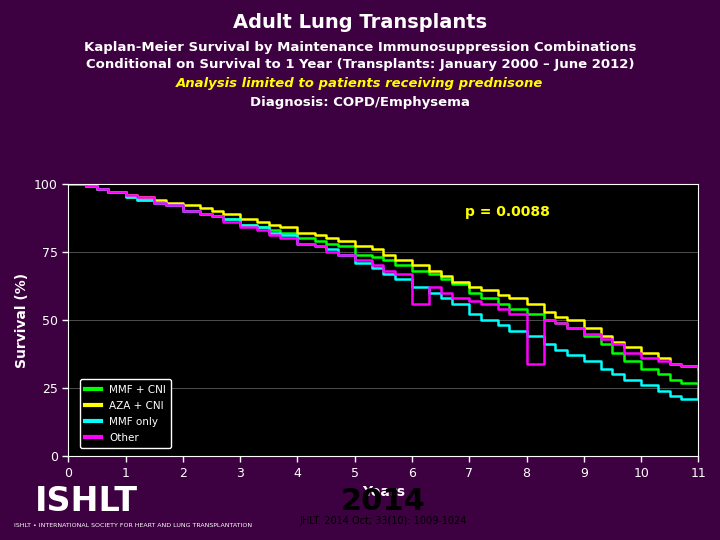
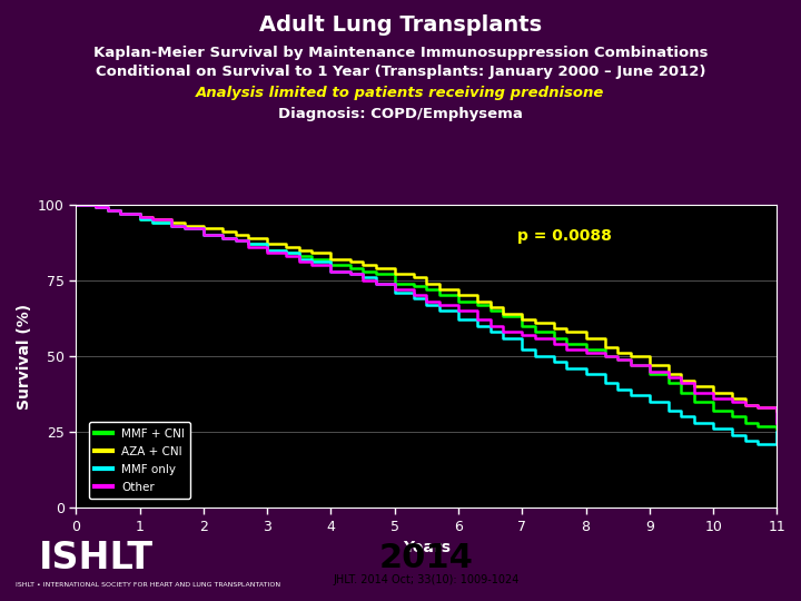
Other/6: 56 -> 65
Other/8: 34 -> 51
